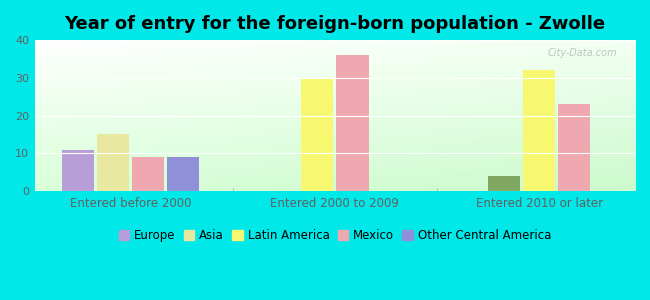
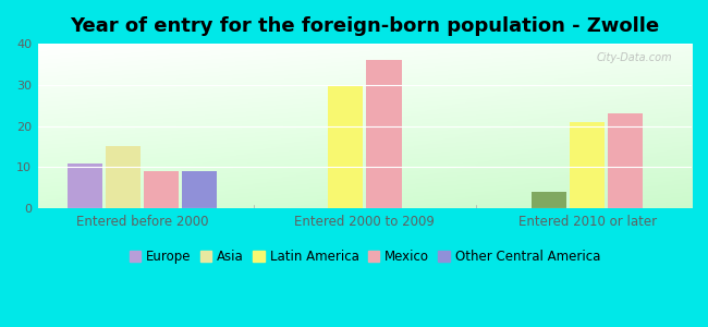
Entered 2010 or later: 32 -> 21
